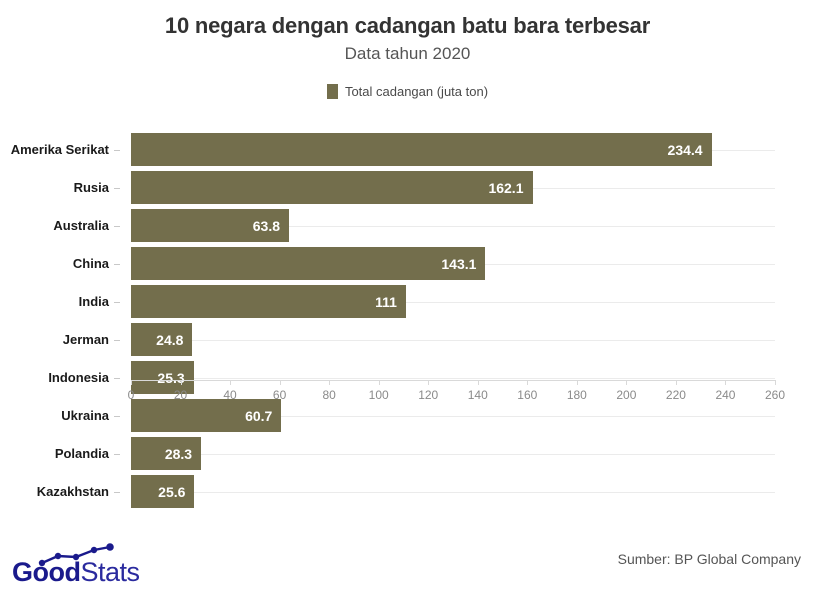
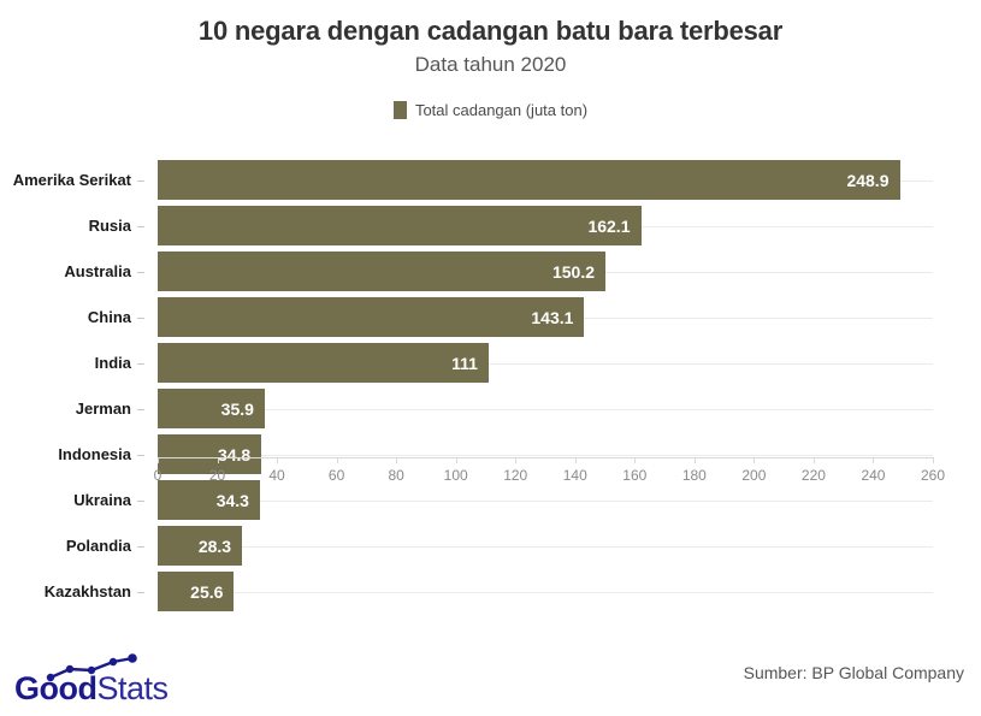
Amerika Serikat: 234.4 -> 248.9
Australia: 63.8 -> 150.2
Jerman: 24.8 -> 35.9
Indonesia: 25.3 -> 34.8
Ukraina: 60.7 -> 34.3
